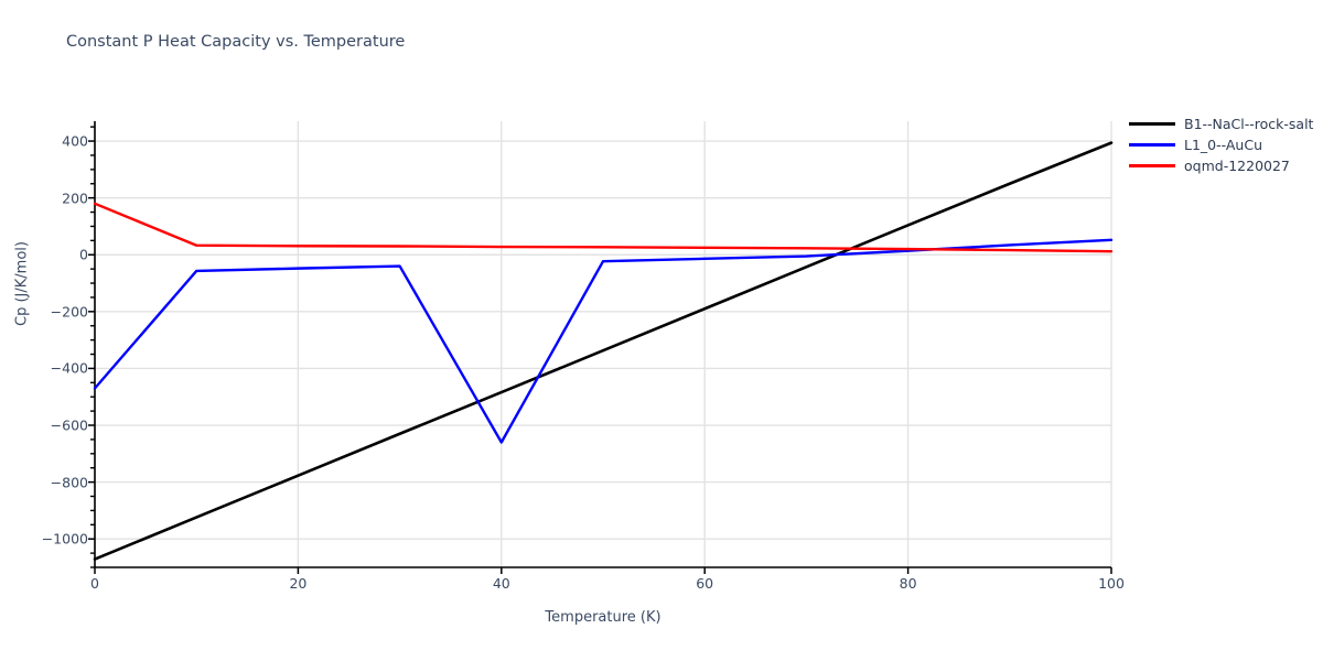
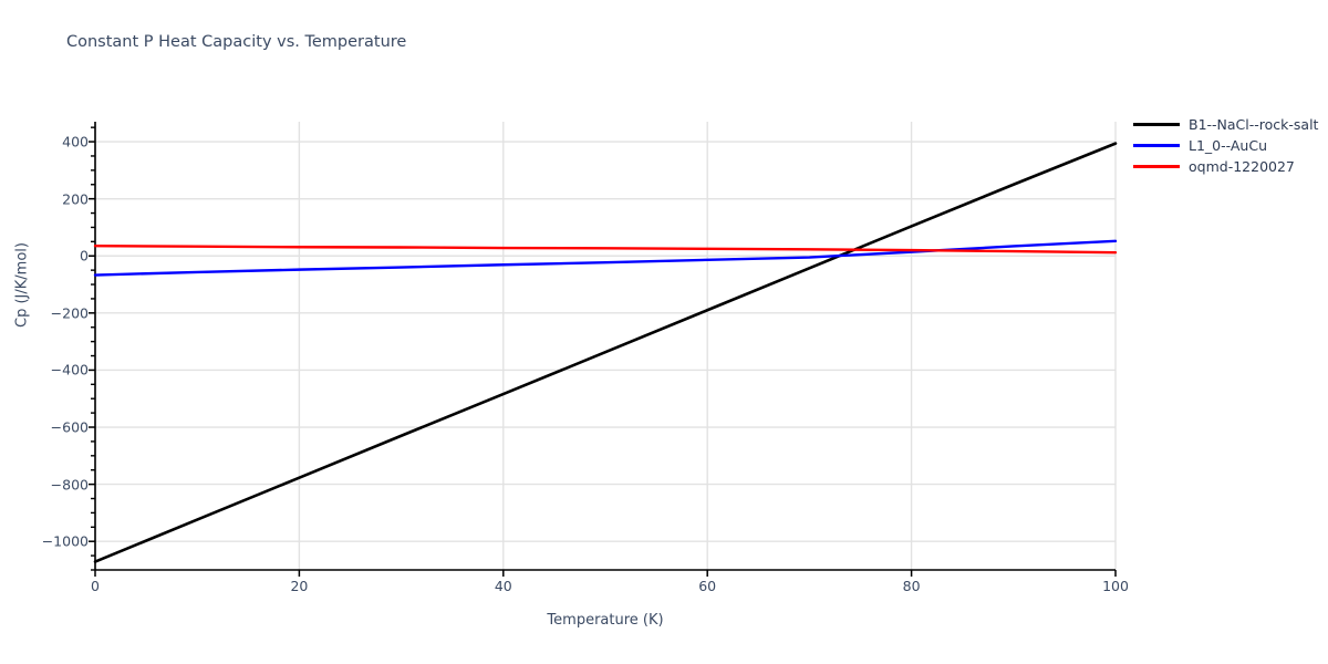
L1_0--AuCu/0: -470 -> -70
oqmd-1220027/0: 180 -> 40
L1_0--AuCu/40: -660 -> -30
